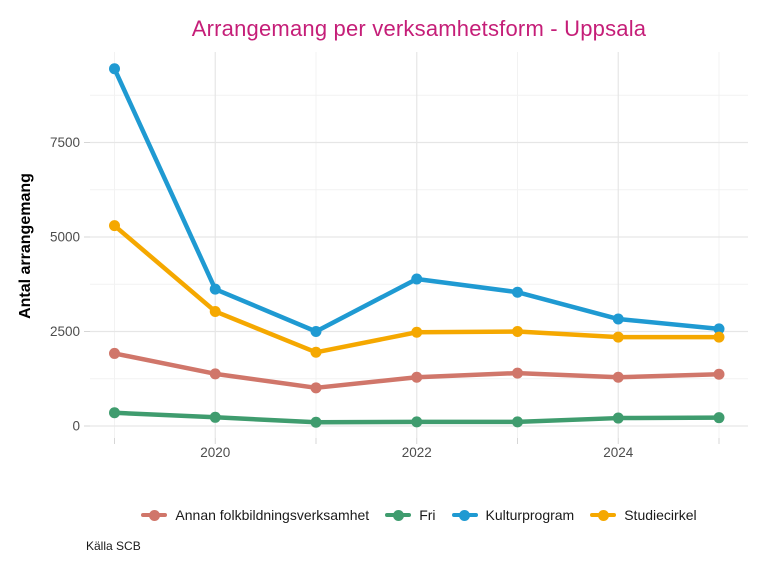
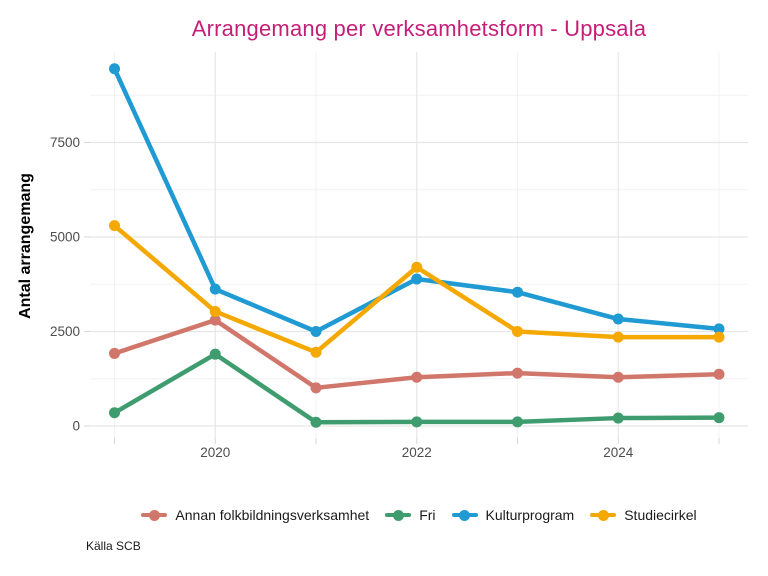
Annan folkbildningsverksamhet/2020: 1400 -> 2800
Fri/2020: 200 -> 1900
Studiecirkel/2022: 2500 -> 4200
